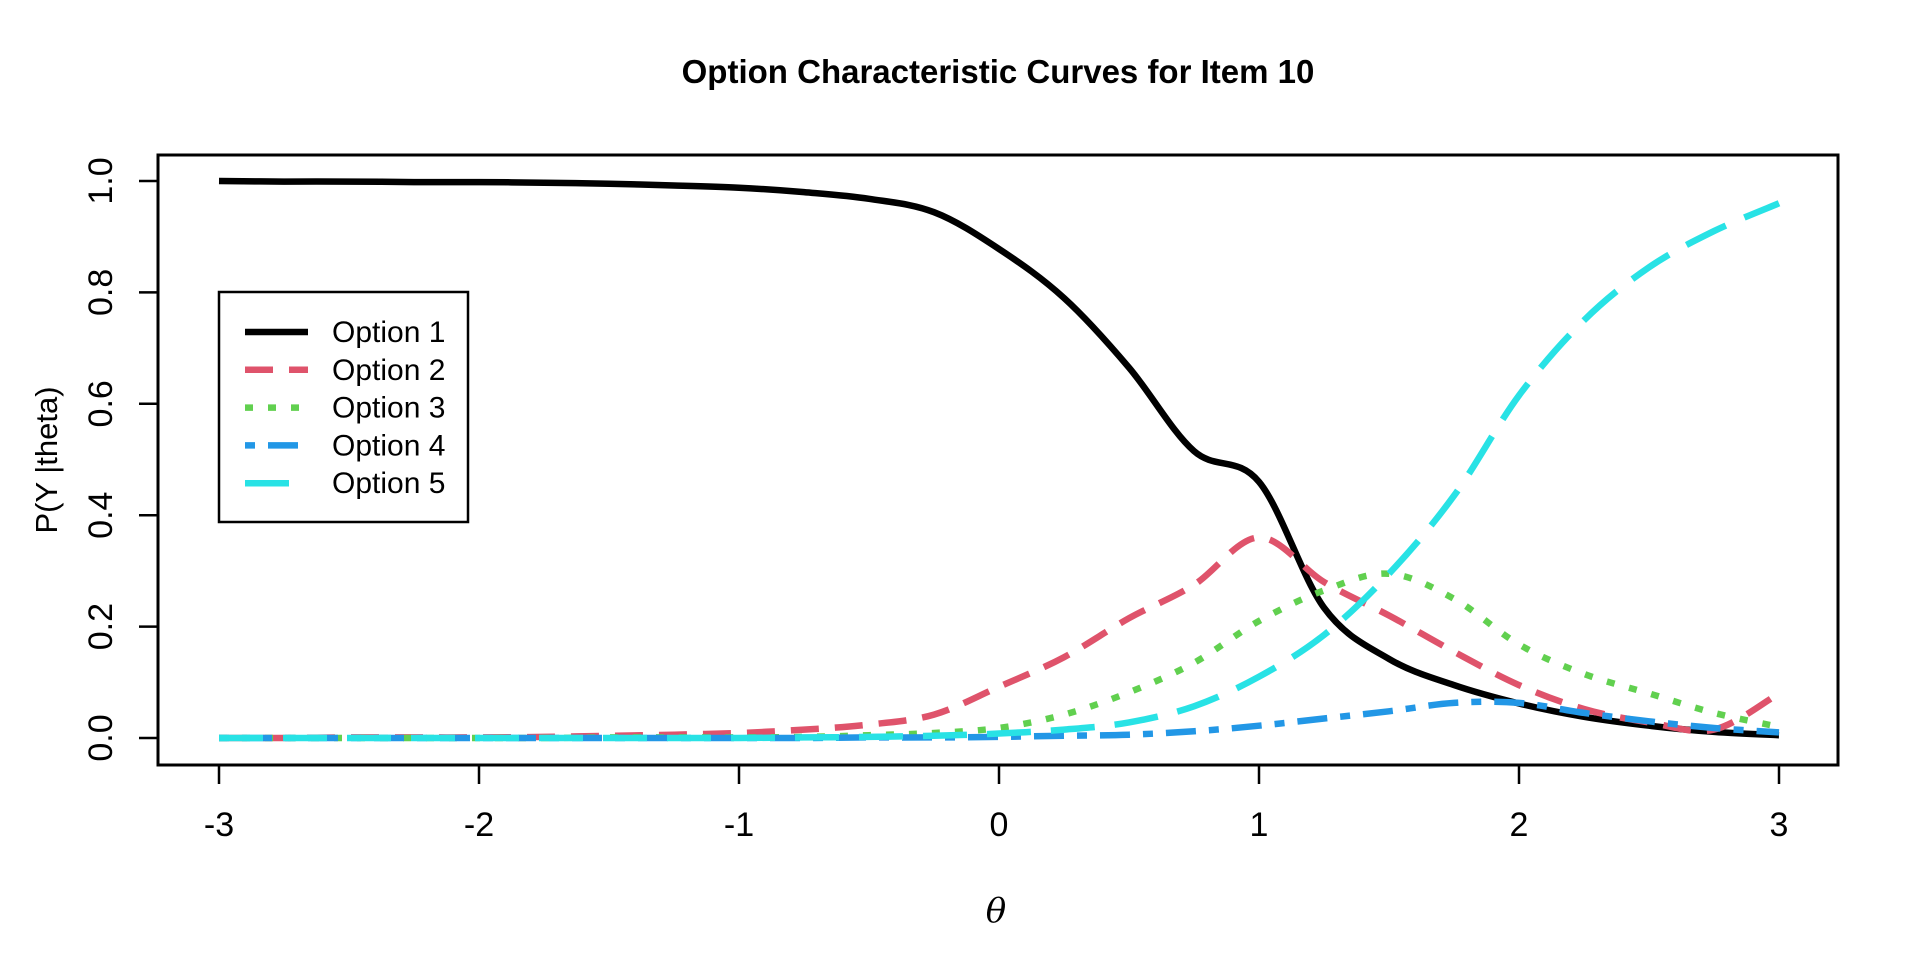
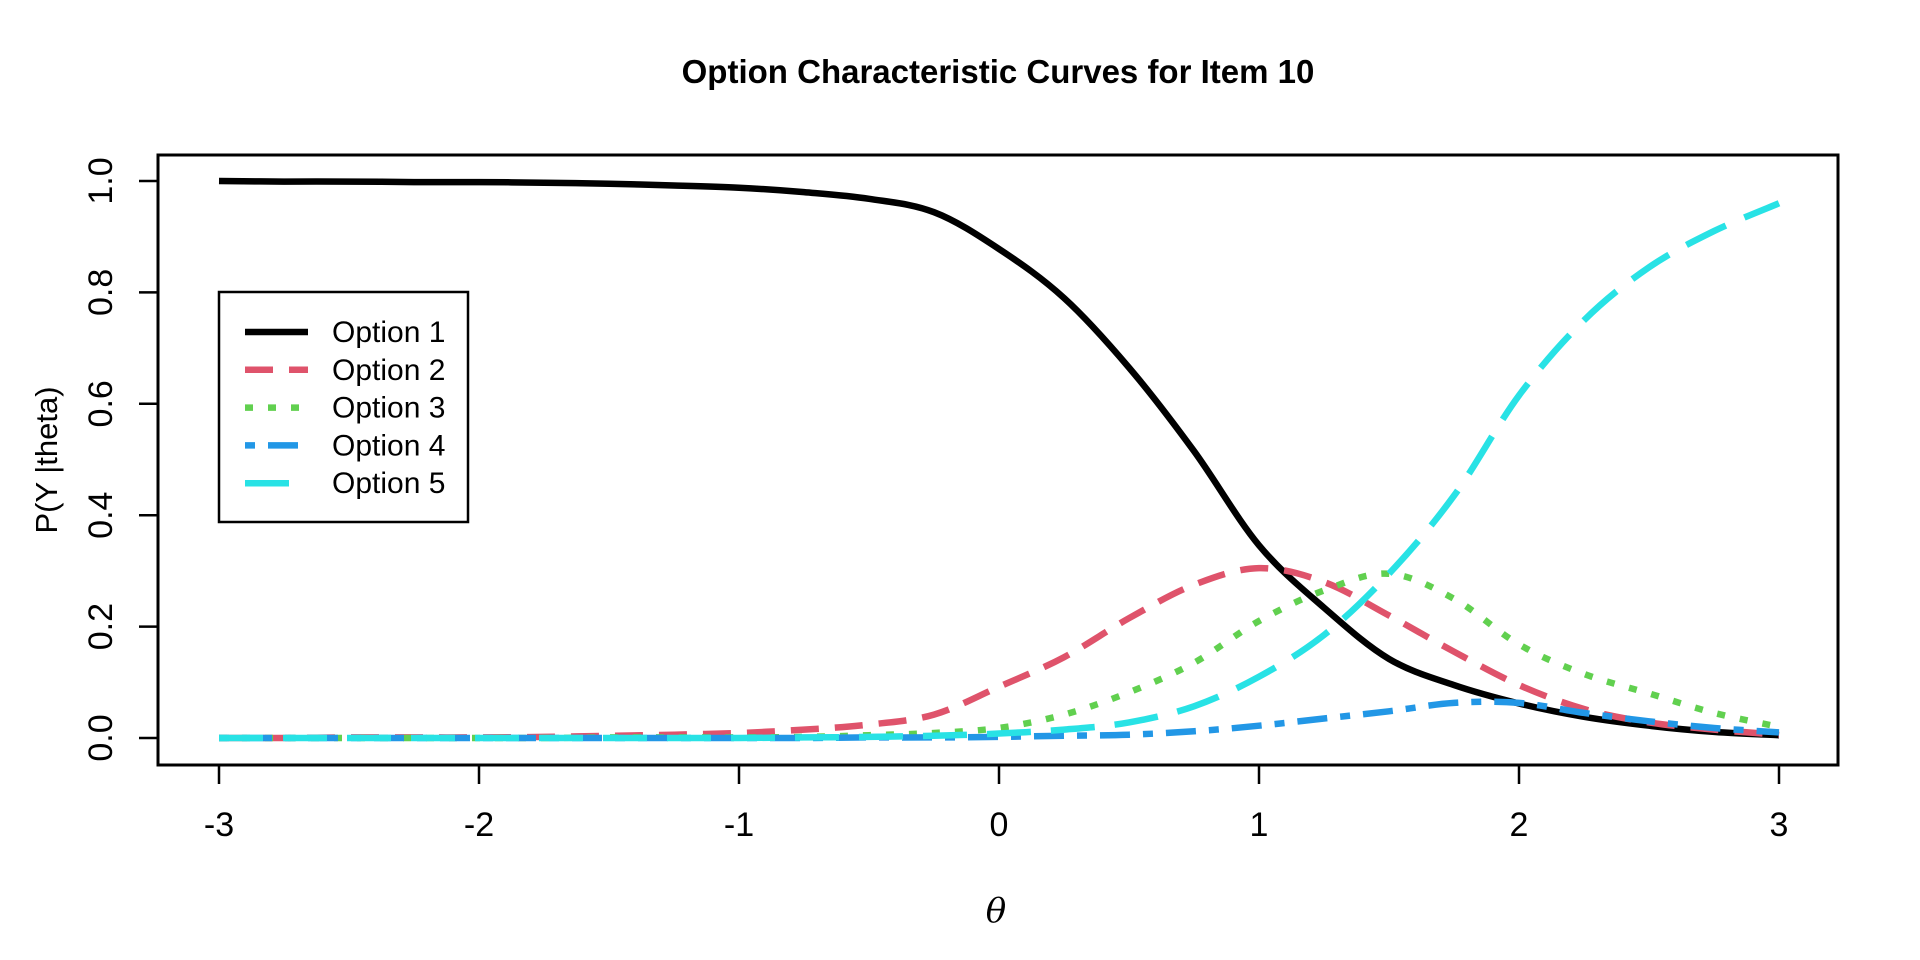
Option 1/1: 0.46 -> 0.35
Option 2/1: 0.36 -> 0.30
Option 2/3: 0.08 -> 0.01
